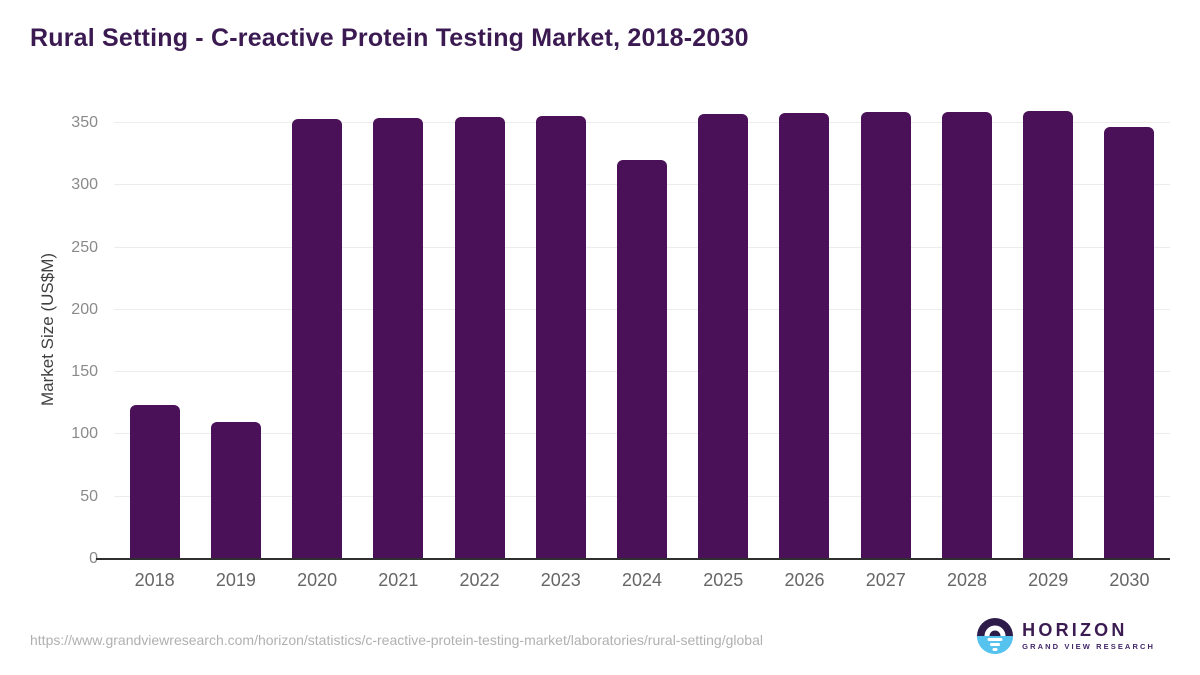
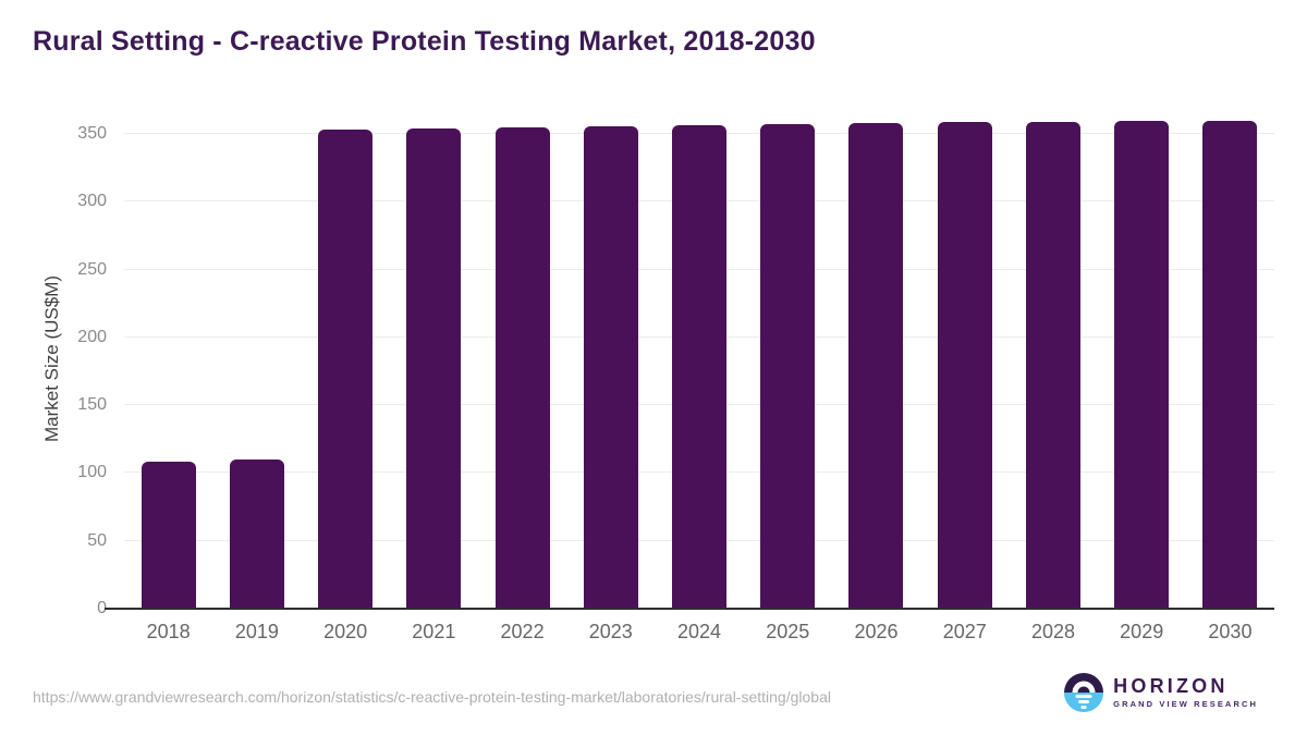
2018: 124 -> 108
2024: 320 -> 356
2030: 347 -> 360
